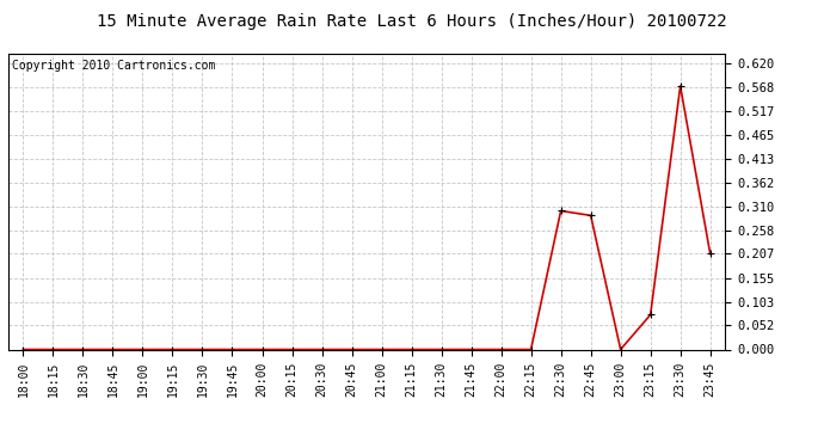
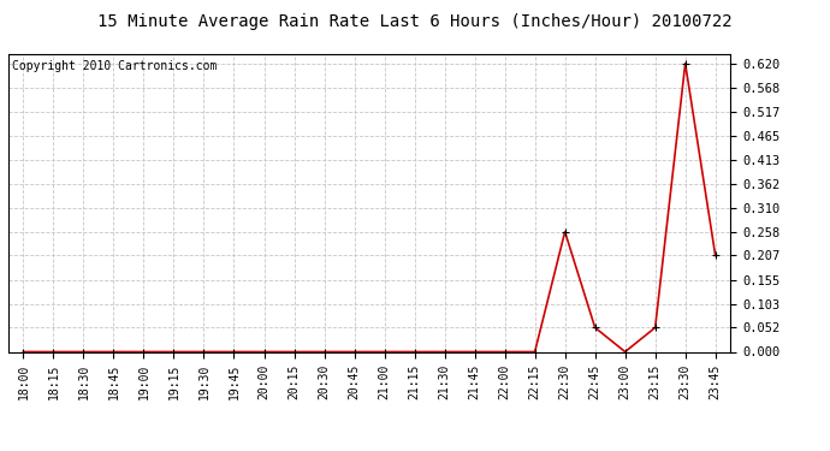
22:30: 0.300 -> 0.258
22:45: 0.290 -> 0.052
23:15: 0.075 -> 0.052
23:30: 0.570 -> 0.620
